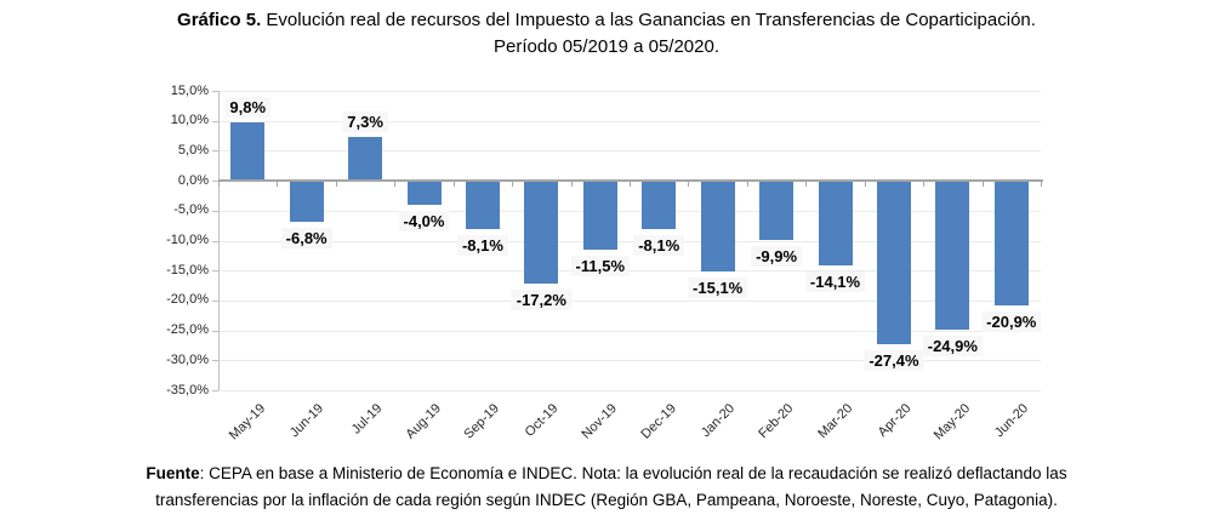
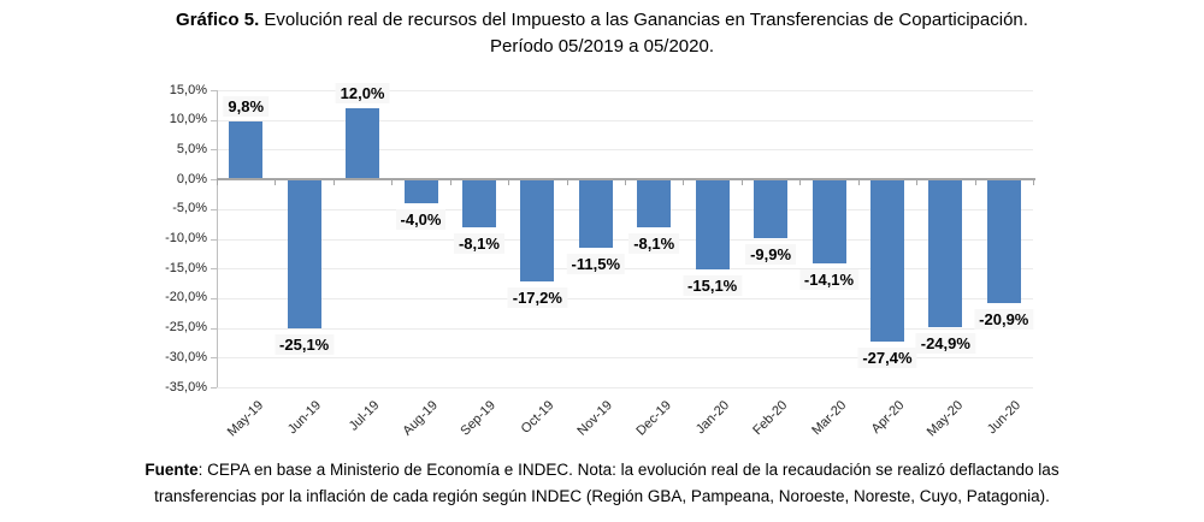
Jun-19: -6,8% -> -25,1%
Jul-19: 7,3% -> 12,0%
